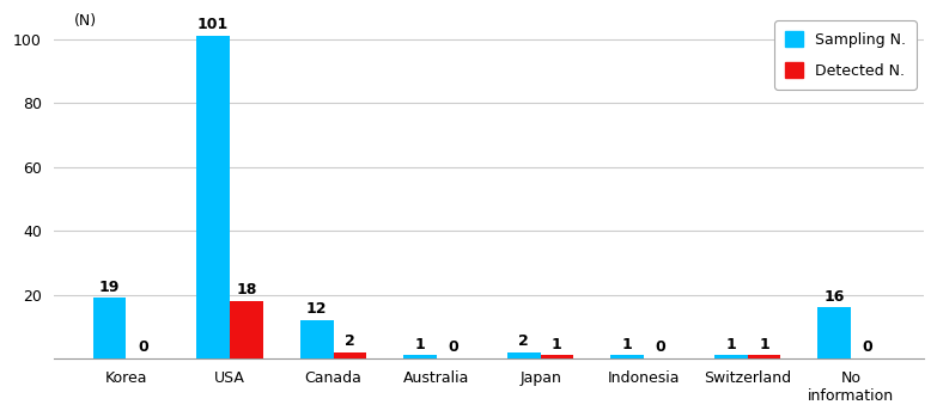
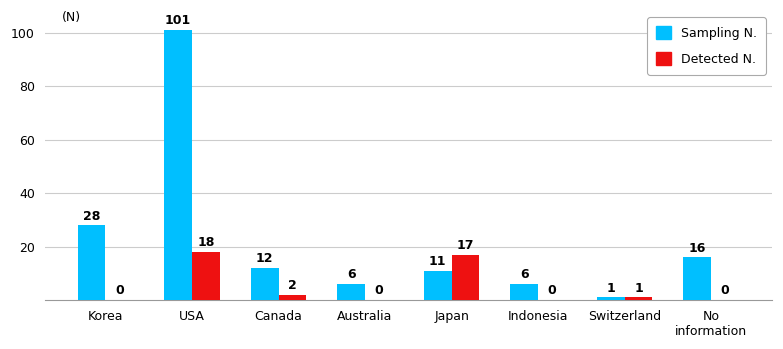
Sampling N./Korea: 19 -> 28
Sampling N./Australia: 1 -> 6
Sampling N./Japan: 2 -> 11
Detected N./Japan: 1 -> 17
Sampling N./Indonesia: 1 -> 6
